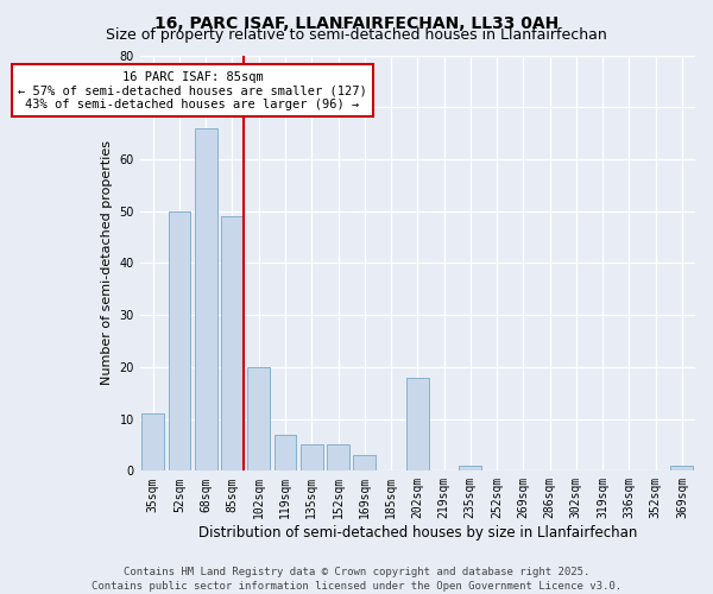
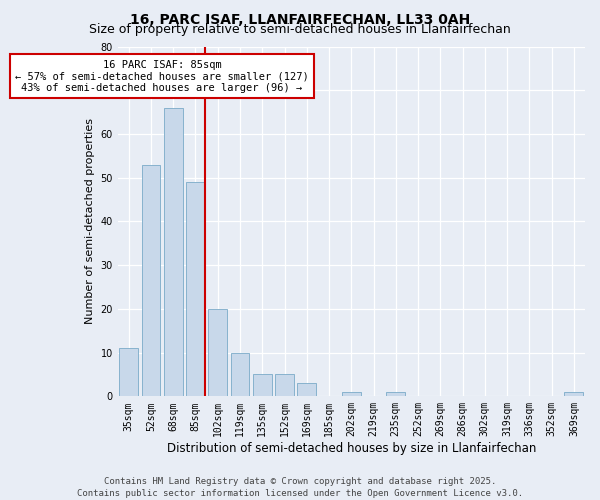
52sqm: 50 -> 53
119sqm: 7 -> 10
202sqm: 18 -> 1
